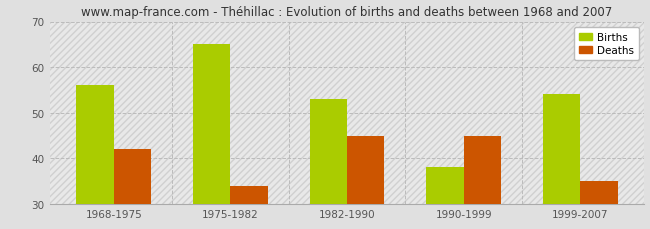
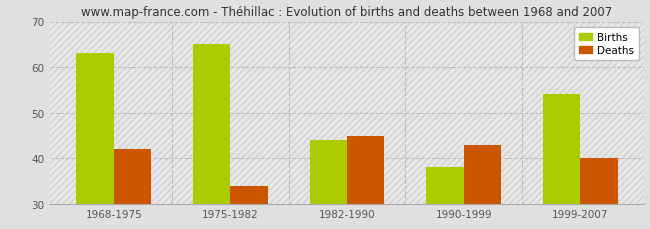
Births/1968-1975: 56 -> 63
Births/1982-1990: 53 -> 44
Deaths/1990-1999: 45 -> 43
Deaths/1999-2007: 35 -> 40
